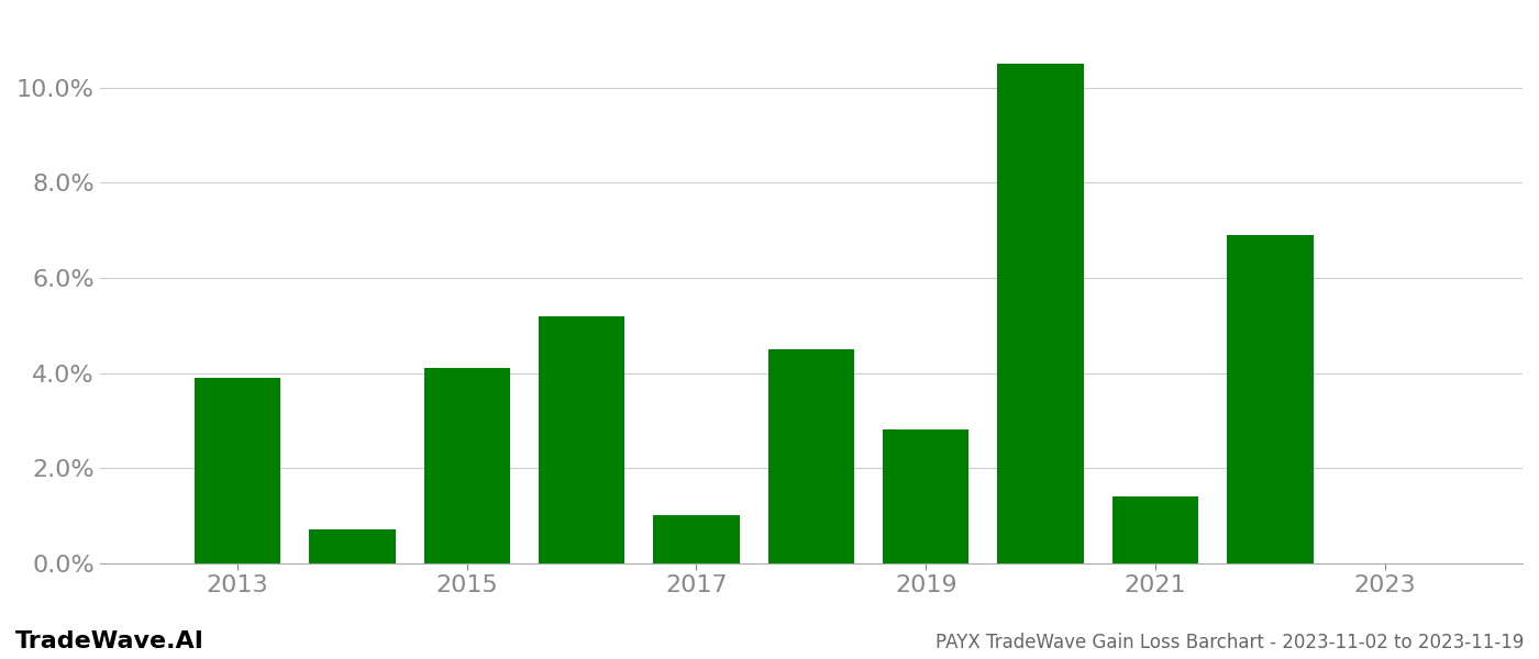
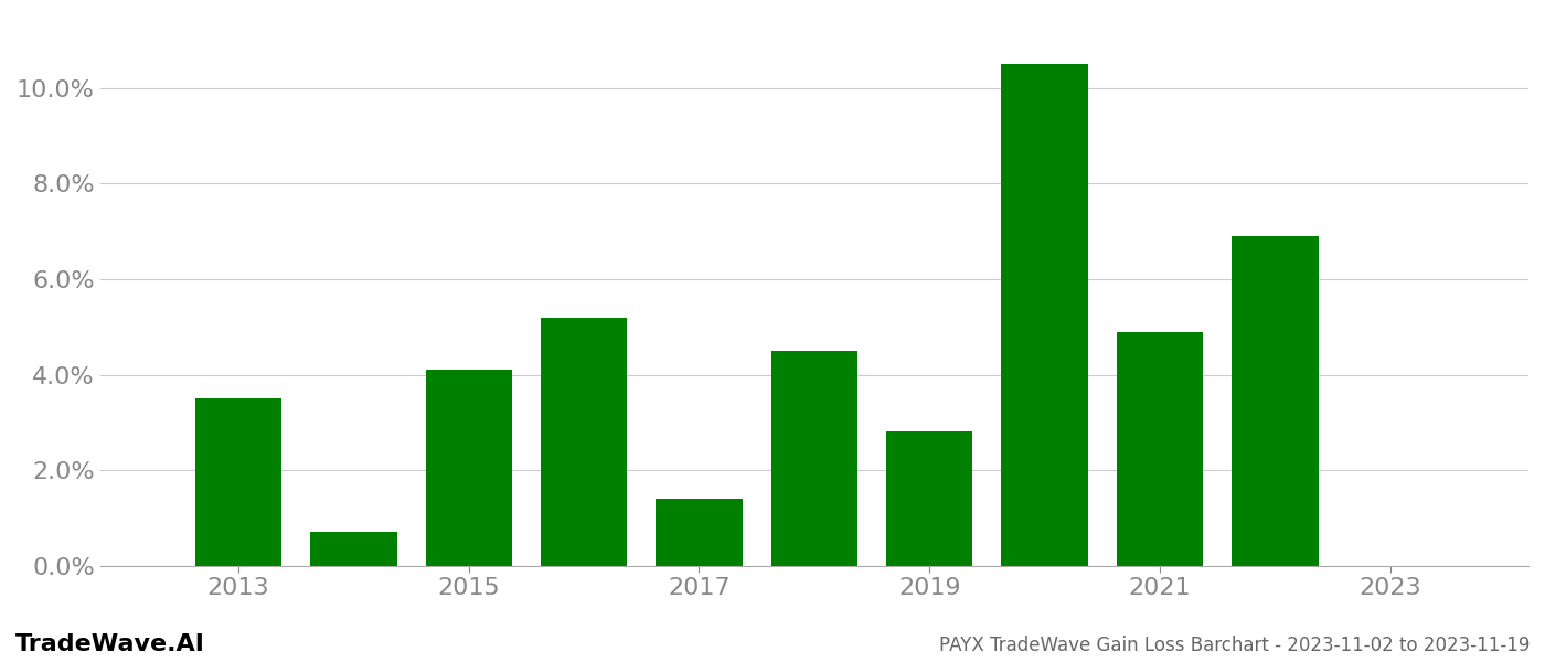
2013: 3.9% -> 3.5%
2017: 1.0% -> 1.4%
2021: 1.4% -> 4.9%
